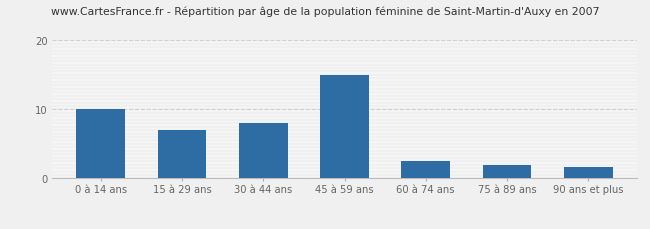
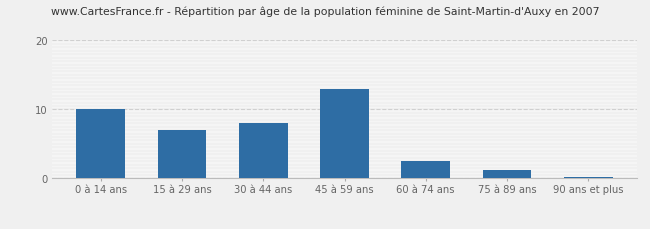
45 à 59 ans: 15.0 -> 13.0
75 à 89 ans: 2.0 -> 1.2
90 ans et plus: 1.6 -> 0.1
